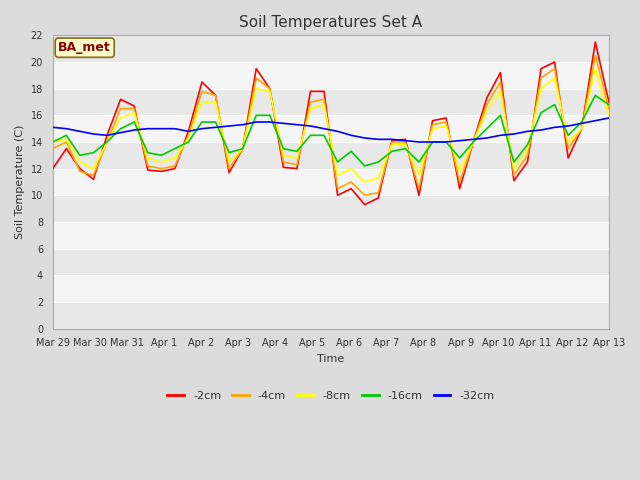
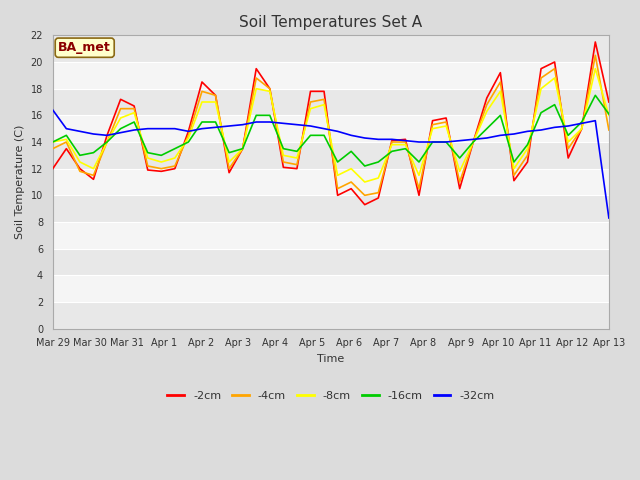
-32cm/Mar 29: 15.1 -> 16.4
-4cm/Apr 13: 16.5 -> 14.9
-16cm/Apr 13: 16.8 -> 16.1
-32cm/Apr 13: 15.8 -> 8.3
